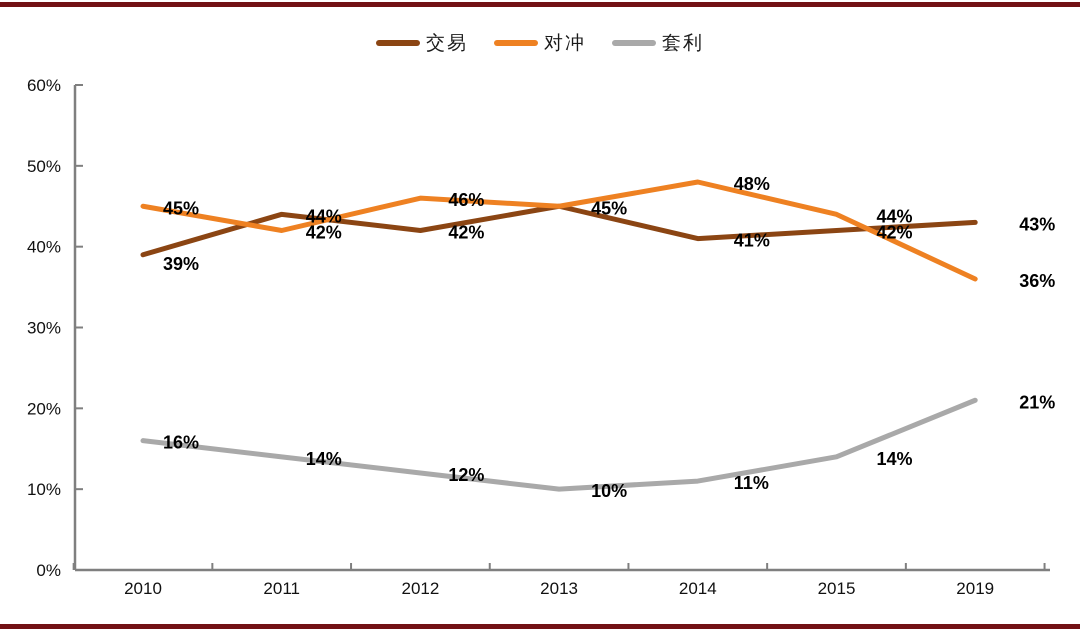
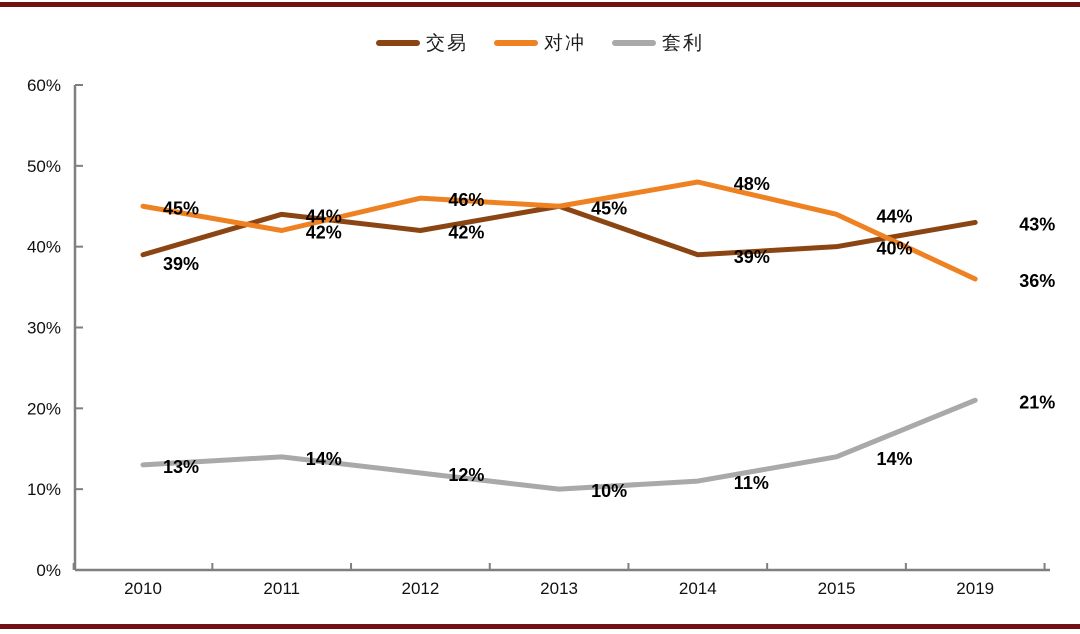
套利/2010: 16% -> 13%
交易/2014: 41% -> 39%
交易/2015: 42% -> 40%
